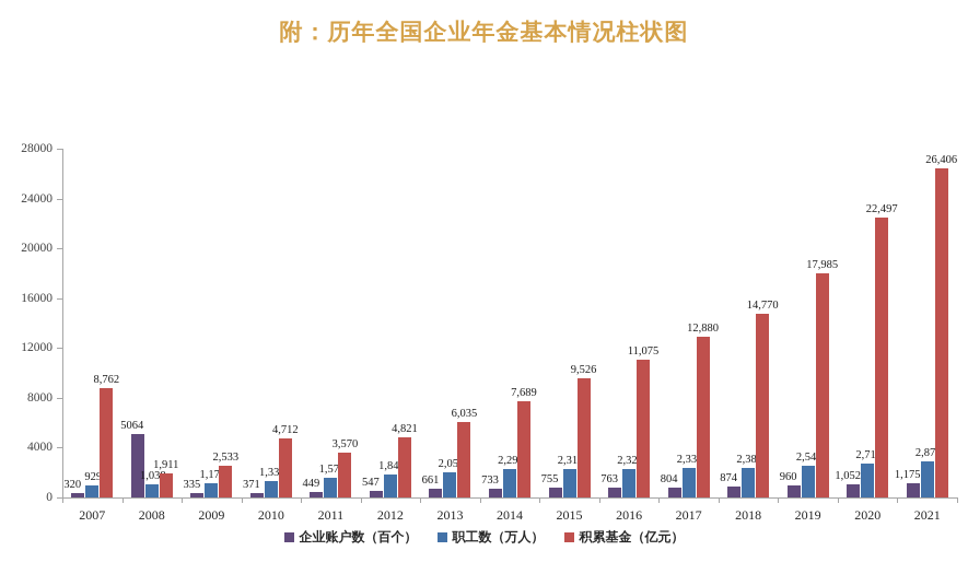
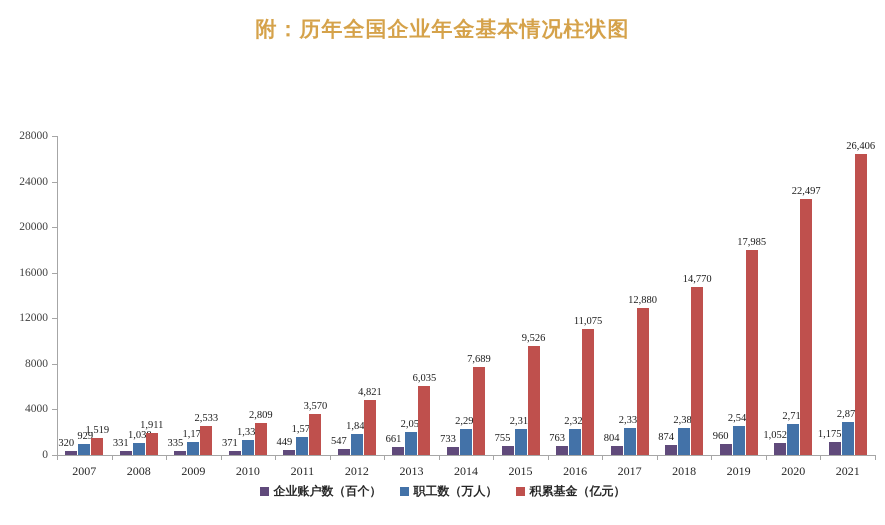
积累基金（亿元）/2007: 8,762 -> 1,519
企业账户数（百个）/2008: 5064 -> 331
积累基金（亿元）/2010: 4,712 -> 2,809
